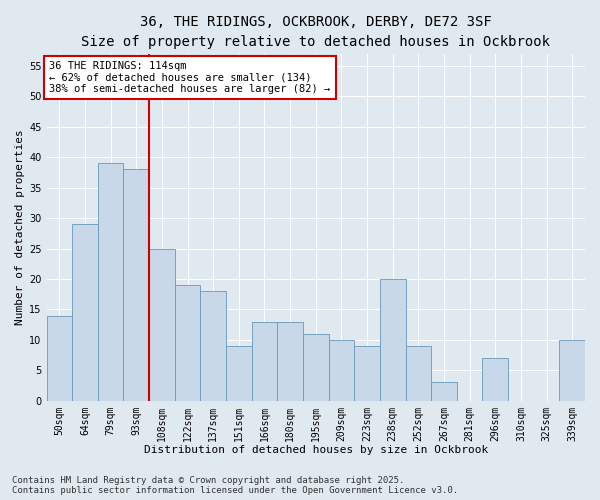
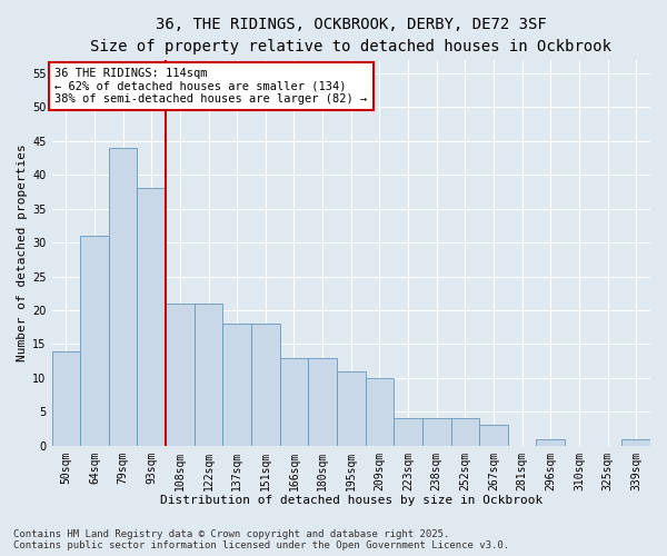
64sqm: 29 -> 31
79sqm: 39 -> 44
108sqm: 25 -> 21
122sqm: 19 -> 21
151sqm: 9 -> 18
223sqm: 9 -> 4
238sqm: 20 -> 4
252sqm: 9 -> 4
296sqm: 7 -> 1
339sqm: 10 -> 1
